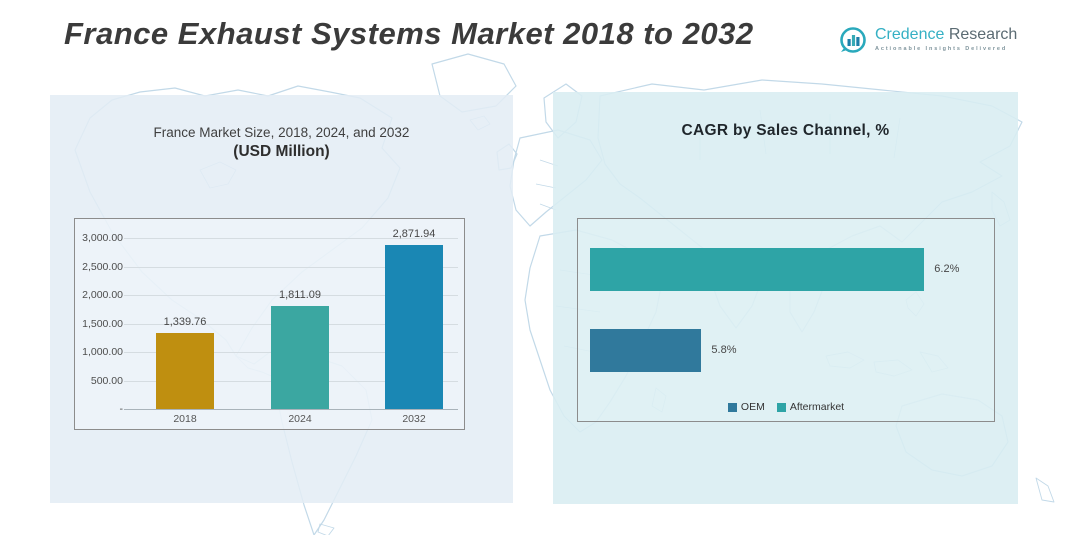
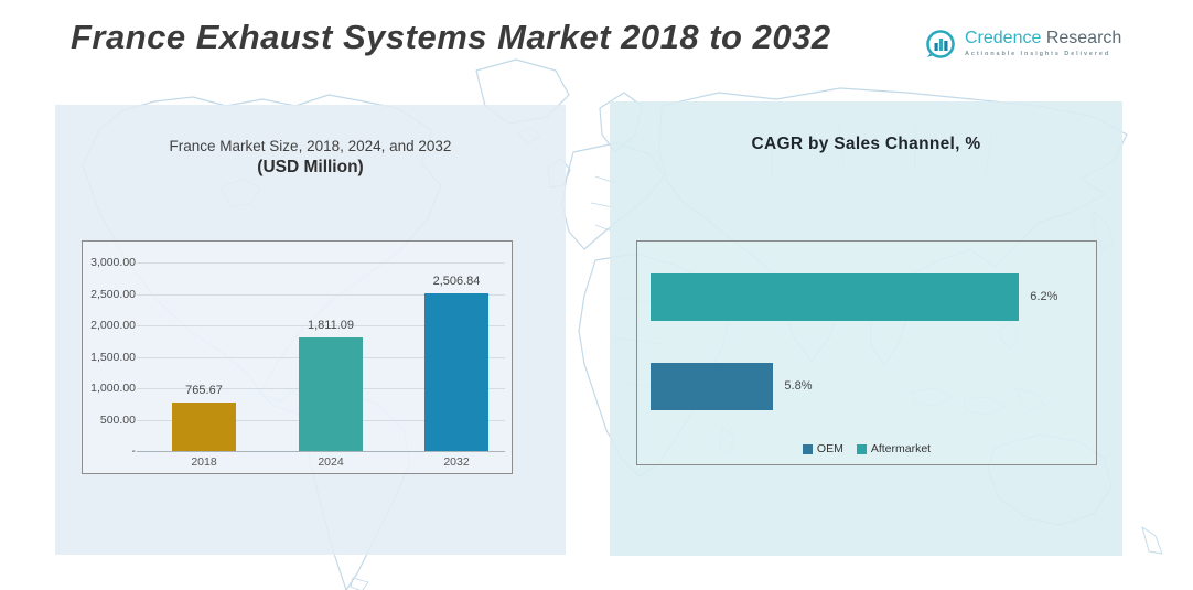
France Market Size, 2018, 2024, and 2032 (USD Million)/2018: 1,339.76 -> 765.67
France Market Size, 2018, 2024, and 2032 (USD Million)/2032: 2,871.94 -> 2,506.84
